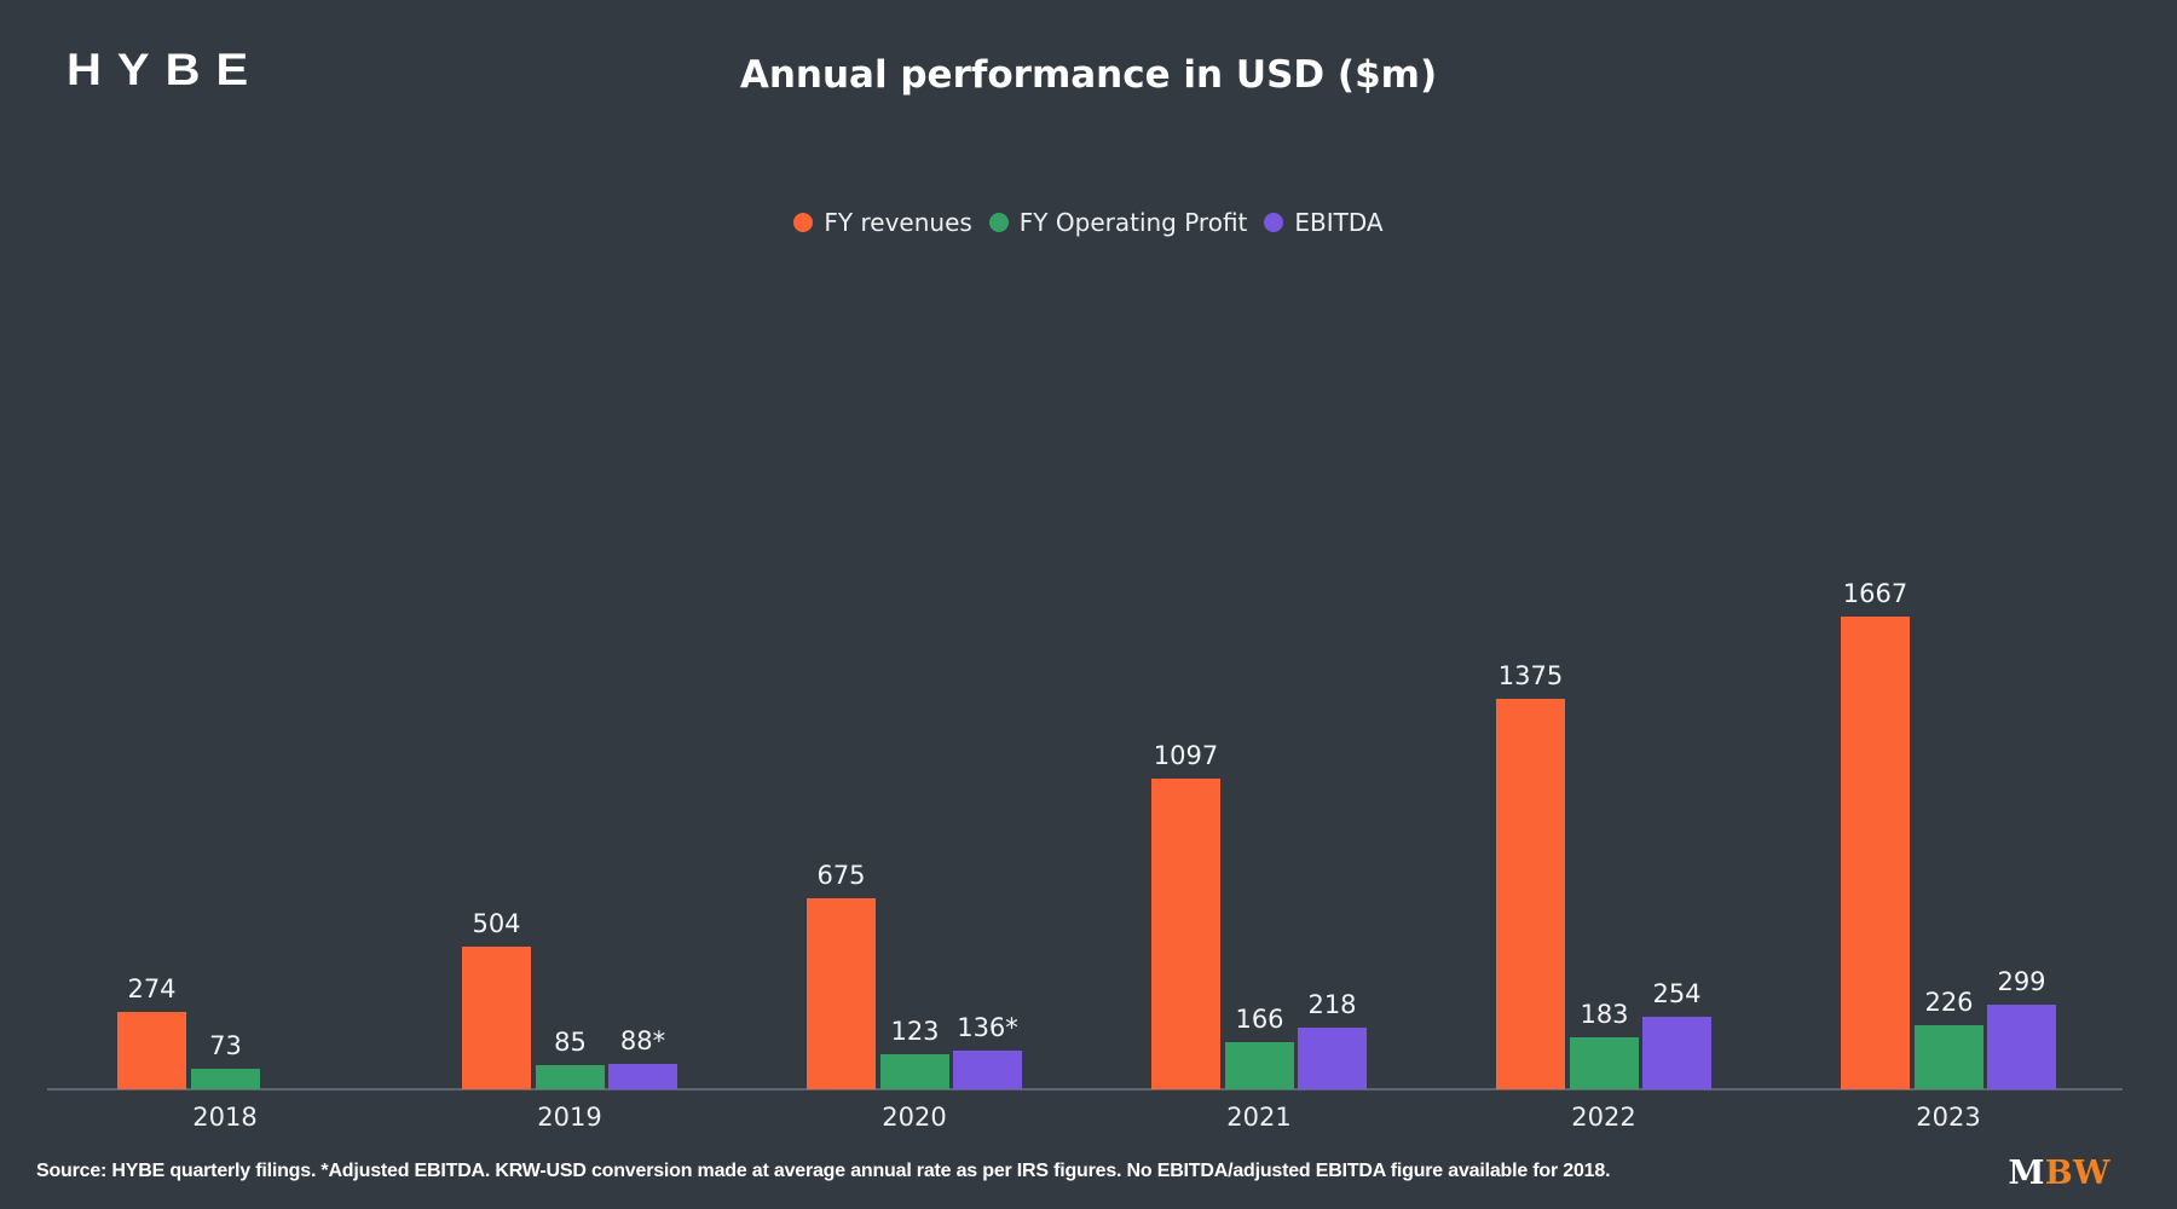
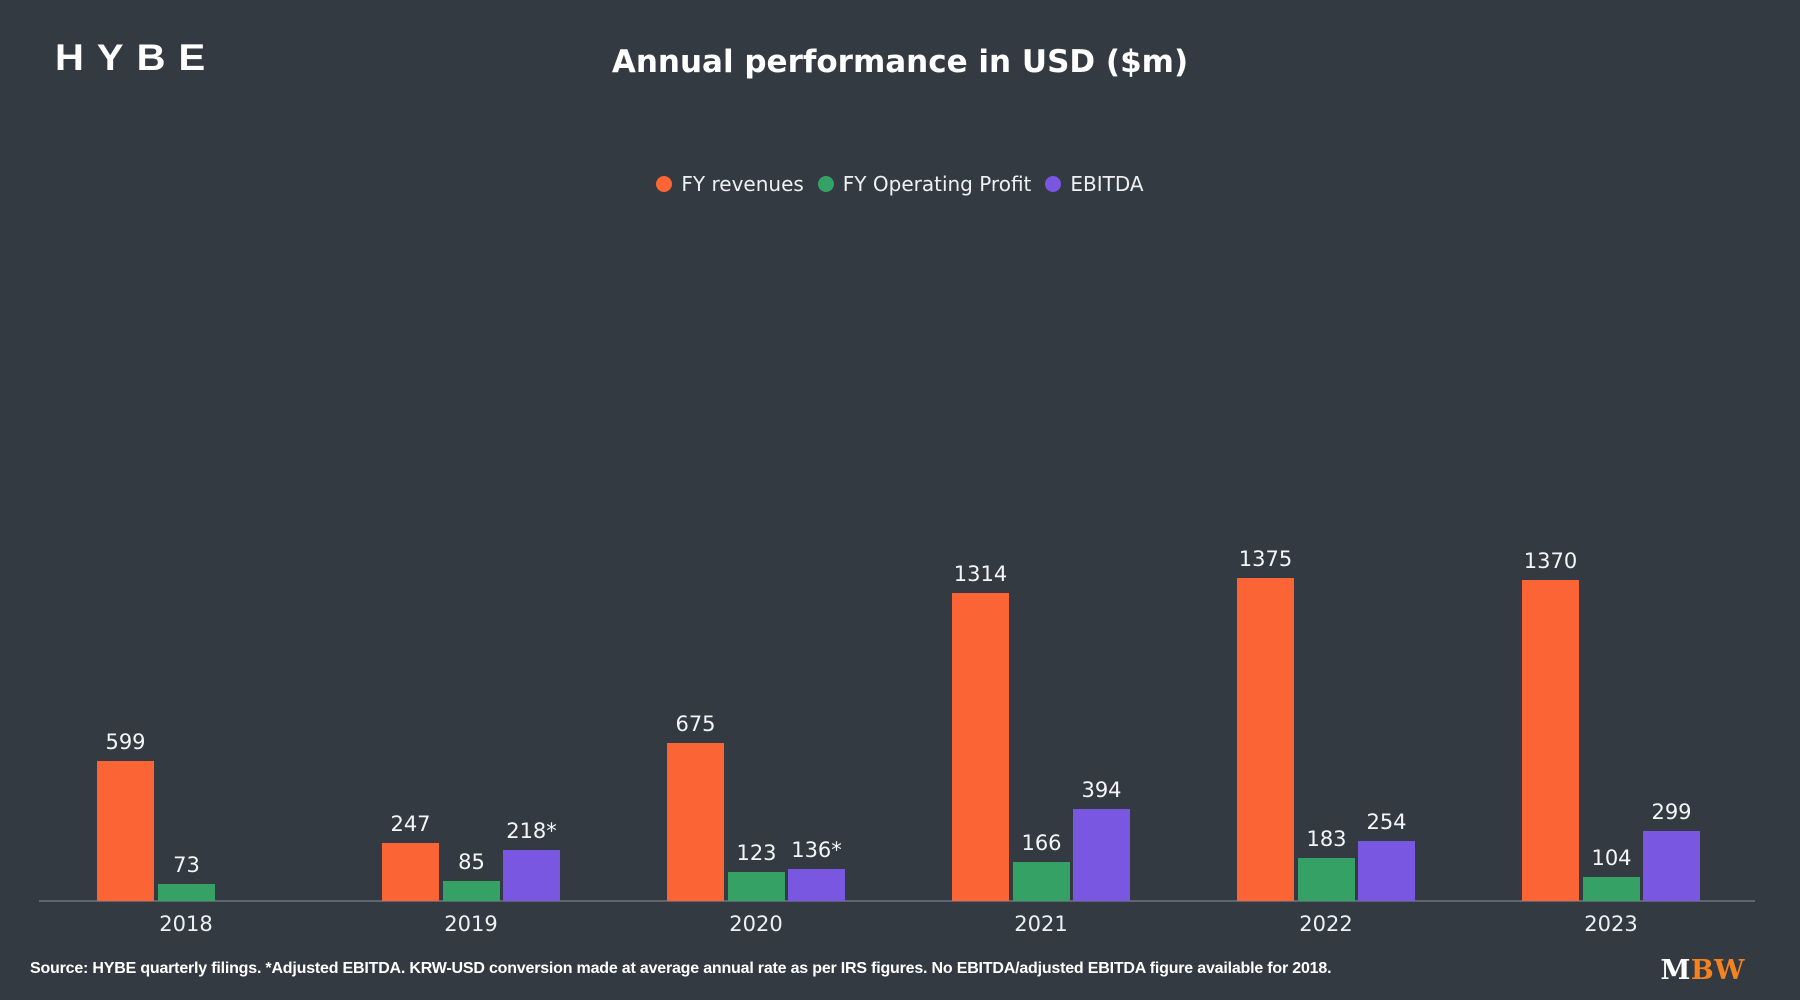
FY revenues/2018: 274 -> 599
FY revenues/2019: 504 -> 247
EBITDA/2019: 88 -> 218
FY revenues/2021: 1097 -> 1314
EBITDA/2021: 218 -> 394
FY revenues/2023: 1667 -> 1370
FY Operating Profit/2023: 226 -> 104
